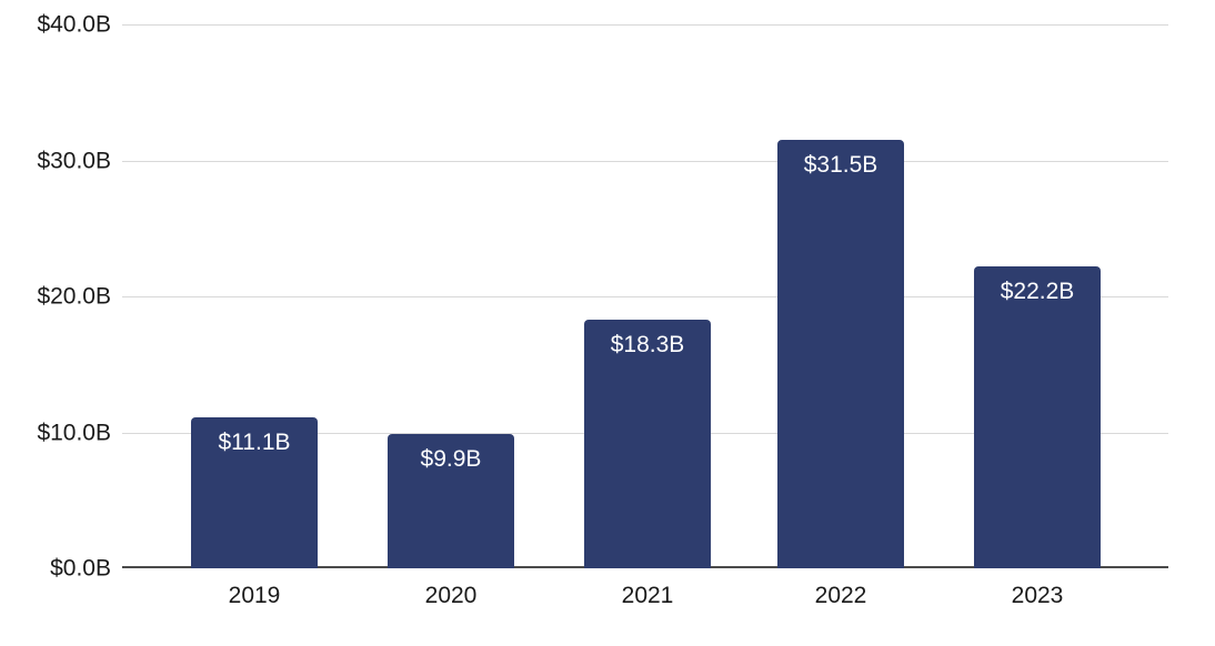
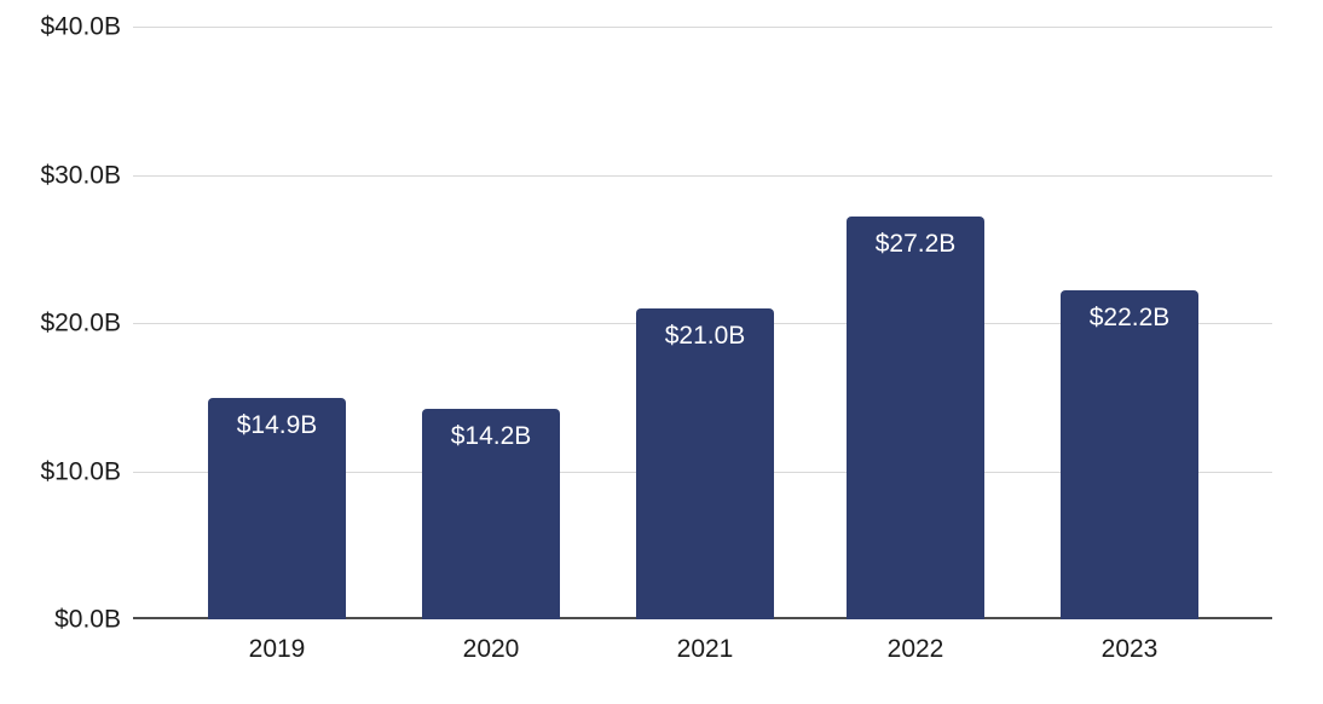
2019: $11.1B -> $14.9B
2020: $9.9B -> $14.2B
2021: $18.3B -> $21.0B
2022: $31.5B -> $27.2B
